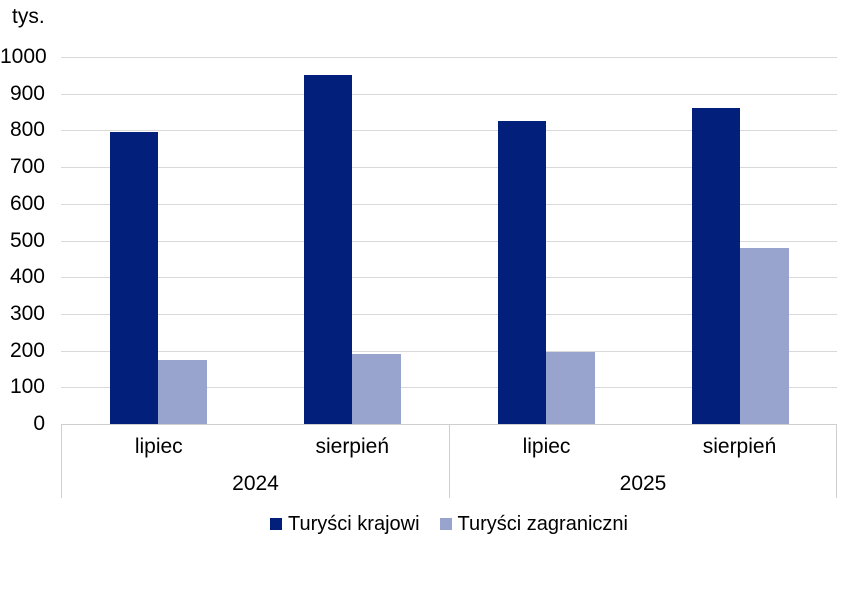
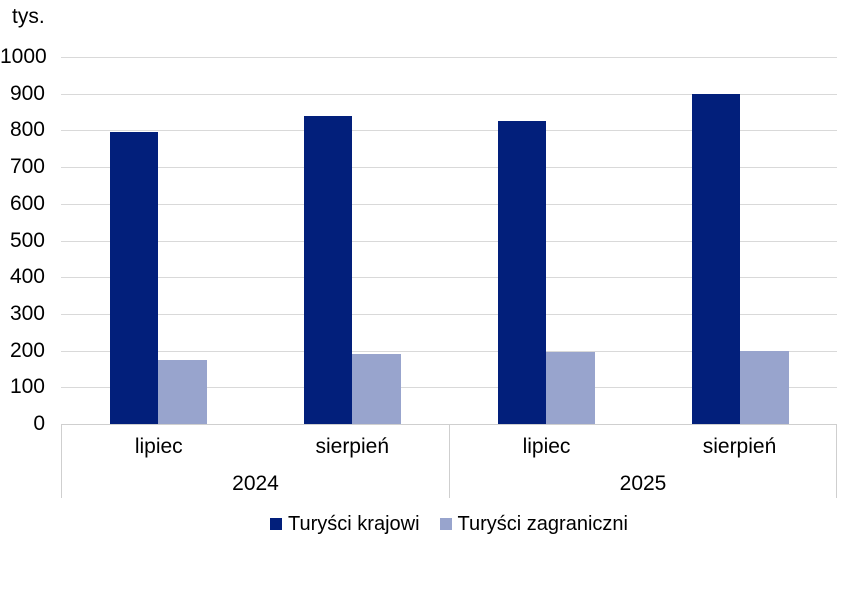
Turyści krajowi/sierpień 2024: 950 -> 840
Turyści krajowi/sierpień 2025: 860 -> 900
Turyści zagraniczni/sierpień 2025: 480 -> 200
